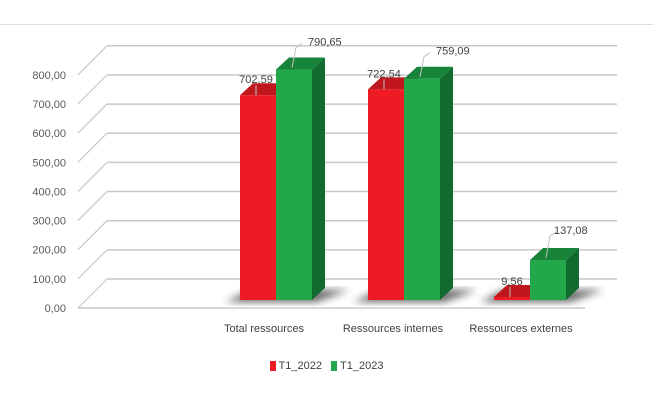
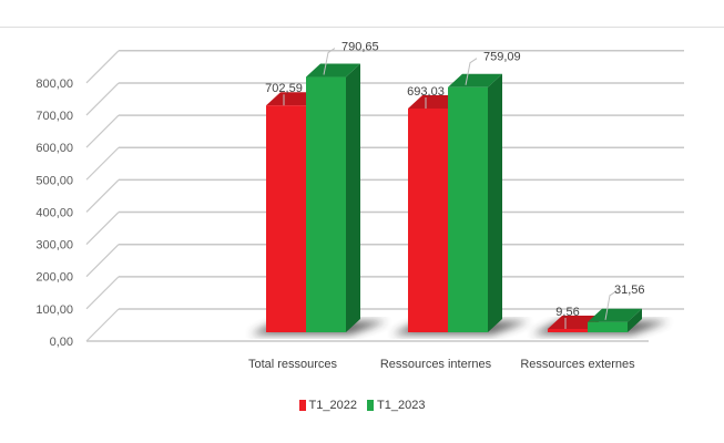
T1_2022/Ressources internes: 722,54 -> 693,03
T1_2023/Ressources externes: 137,08 -> 31,56
